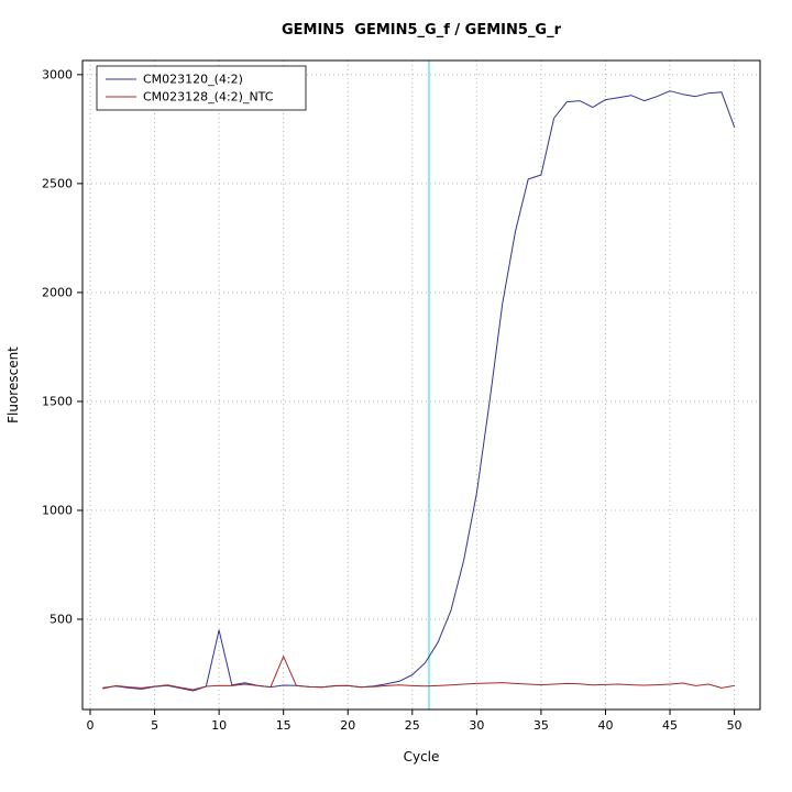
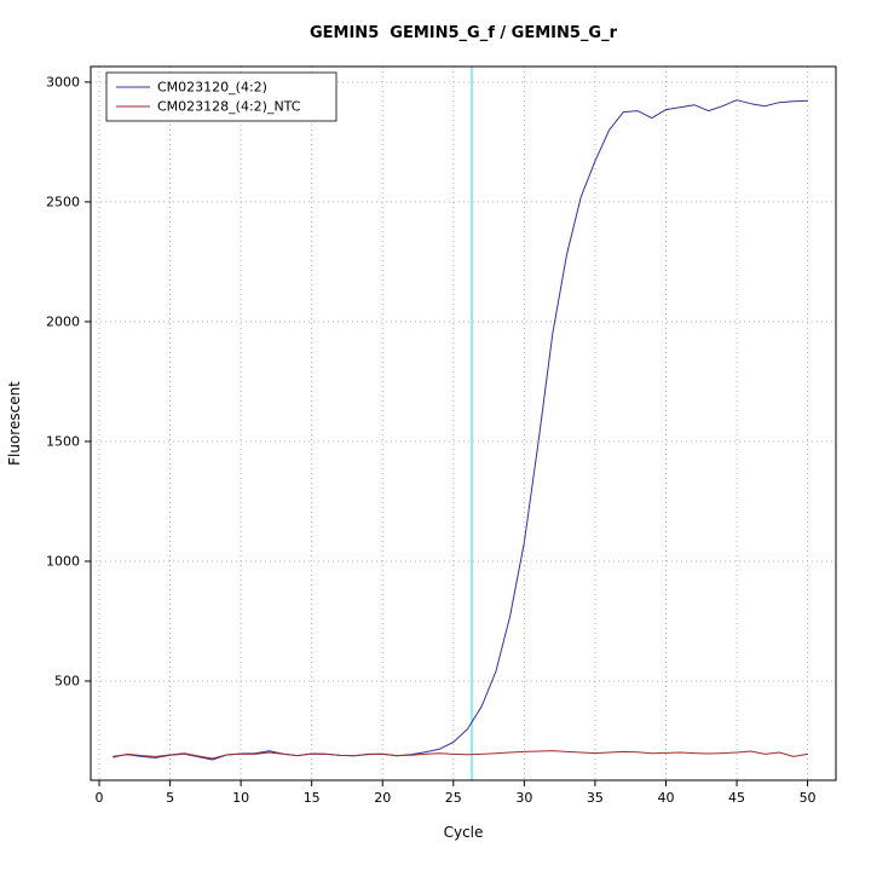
CM023120_(4:2)/10: 450 -> 200
CM023128_(4:2)_NTC/15: 330 -> 200
CM023120_(4:2)/35: 2540 -> 2670
CM023120_(4:2)/50: 2760 -> 2920
